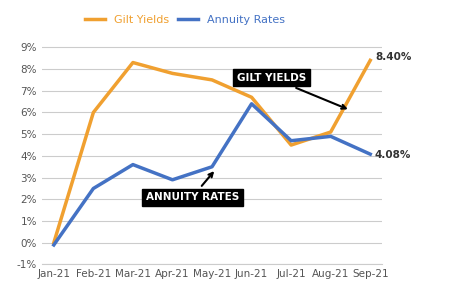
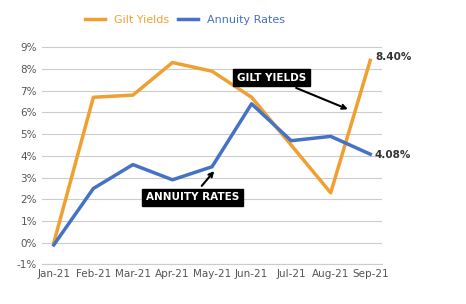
Gilt Yields/Feb-21: 6.0% -> 6.7%
Gilt Yields/Mar-21: 8.3% -> 6.8%
Gilt Yields/Apr-21: 7.8% -> 8.3%
Gilt Yields/May-21: 7.5% -> 7.9%
Gilt Yields/Aug-21: 5.1% -> 2.3%
